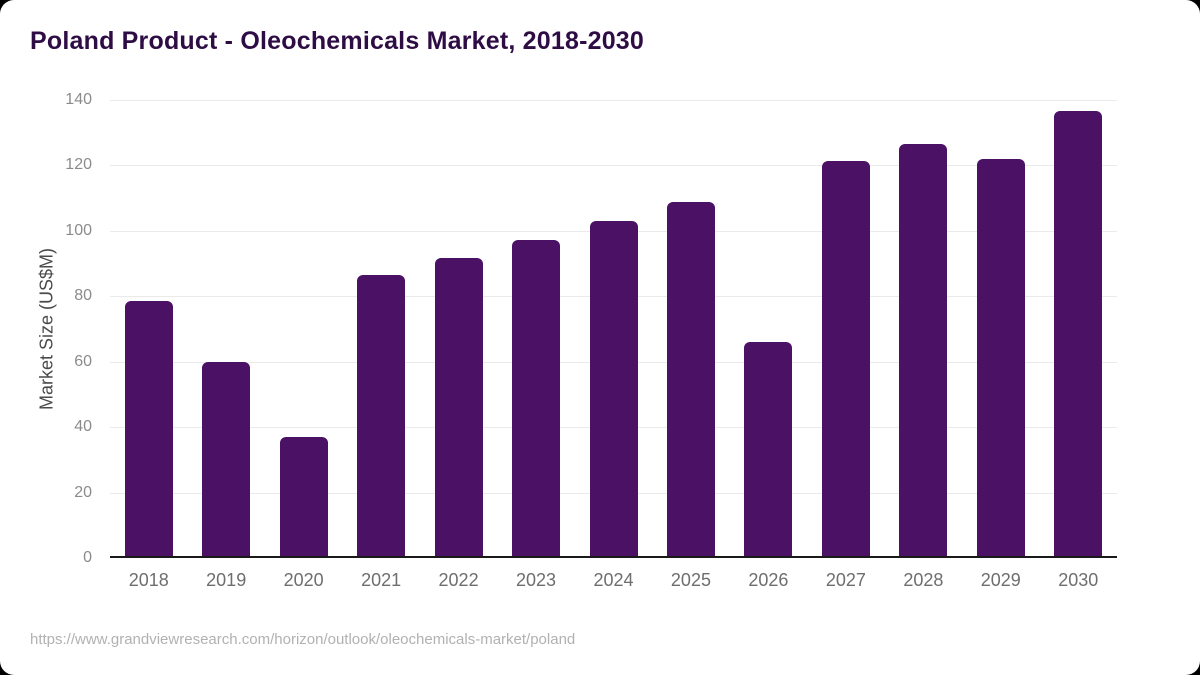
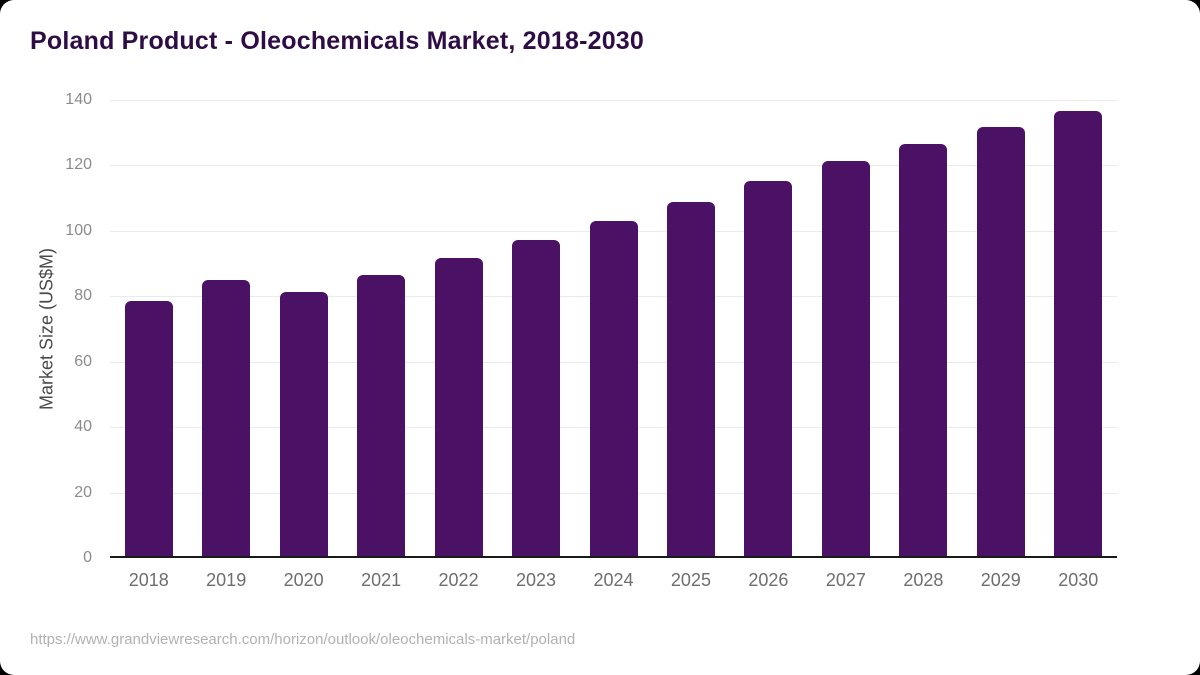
2019: 60 -> 85
2020: 37 -> 81
2026: 66 -> 115
2029: 122 -> 132
